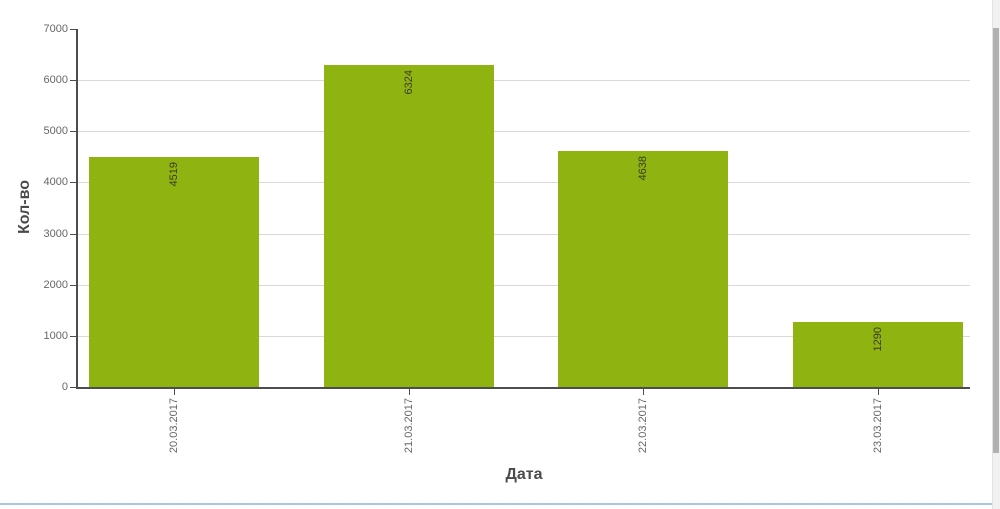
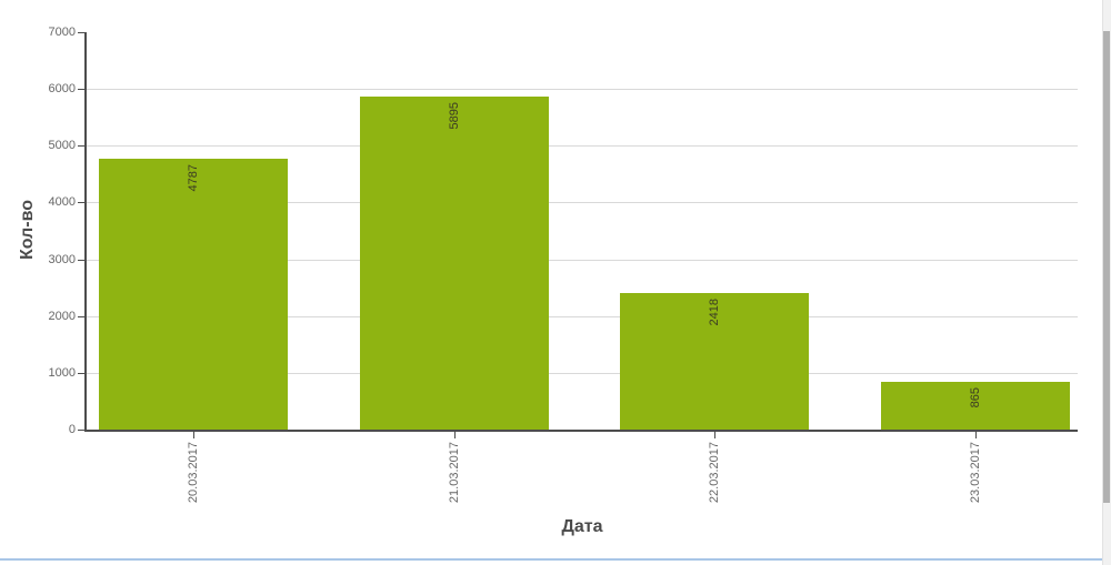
20.03.2017: 4519 -> 4787
21.03.2017: 6324 -> 5895
22.03.2017: 4638 -> 2418
23.03.2017: 1290 -> 865
